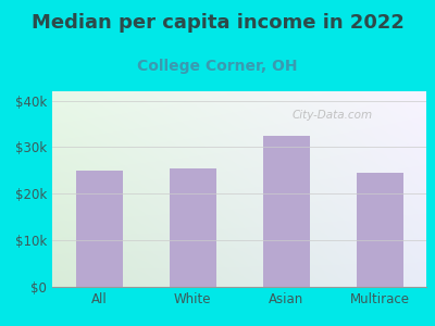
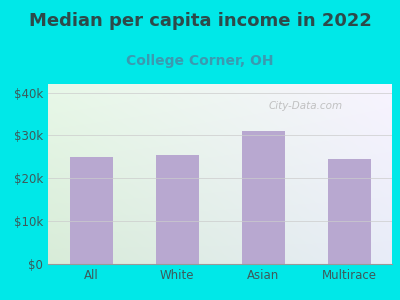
Asian: $32.5k -> $31.0k
